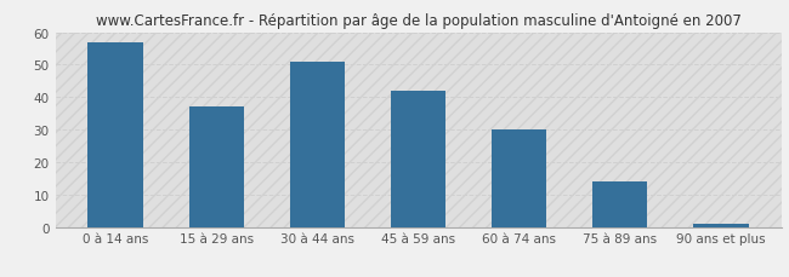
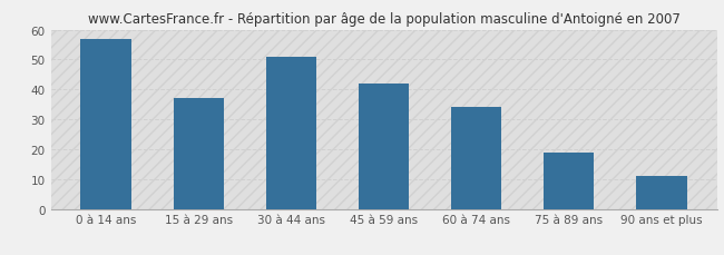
60 à 74 ans: 30 -> 34
75 à 89 ans: 14 -> 19
90 ans et plus: 1 -> 11
